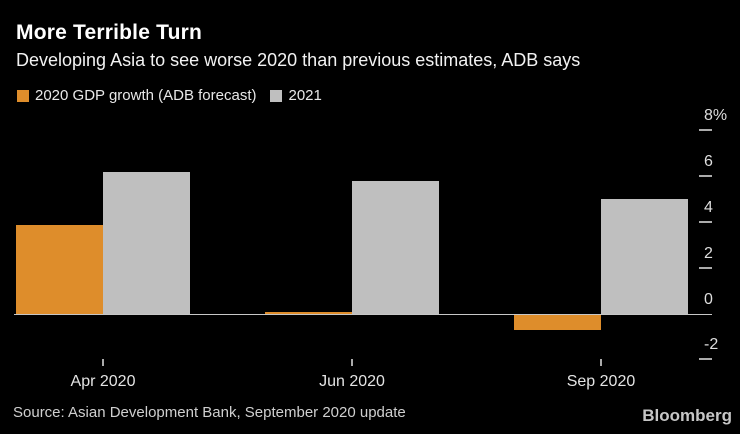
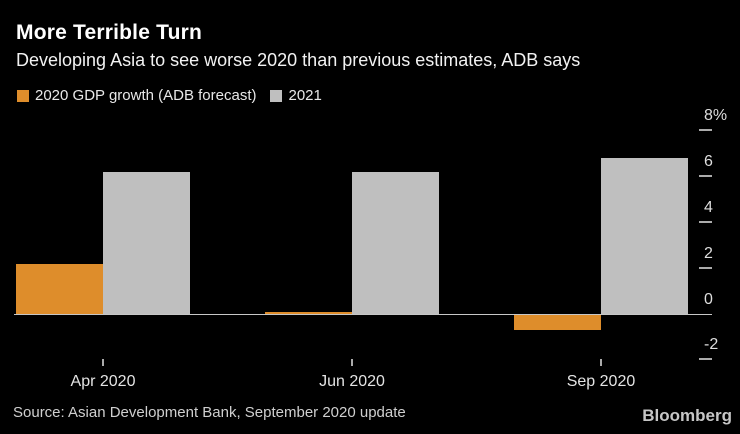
2020 GDP growth (ADB forecast)/Apr 2020: 3.9% -> 2.2%
2021/Jun 2020: 5.8% -> 6.2%
2021/Sep 2020: 5.0% -> 6.8%
